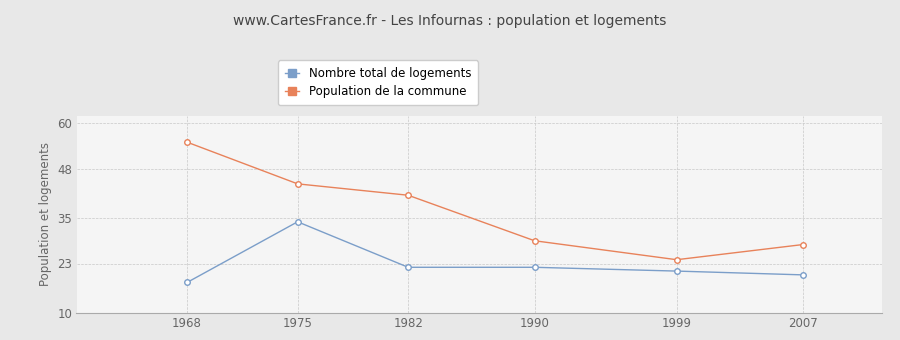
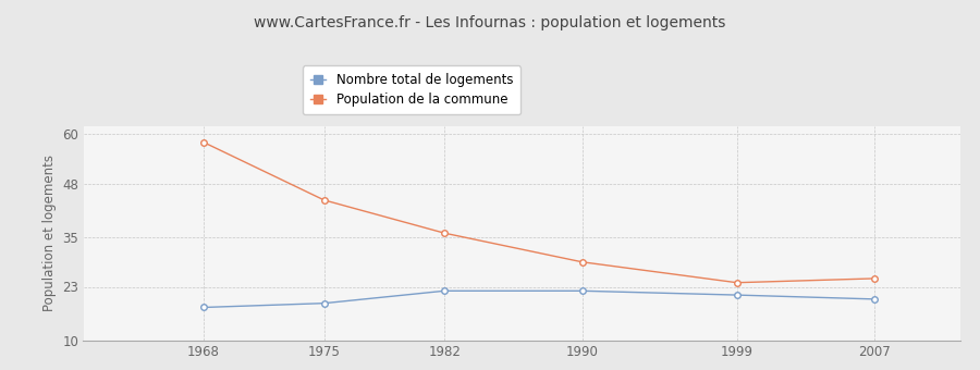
Population de la commune/1968: 55 -> 58
Nombre total de logements/1975: 34 -> 19
Population de la commune/1982: 41 -> 36
Population de la commune/2007: 28 -> 25
